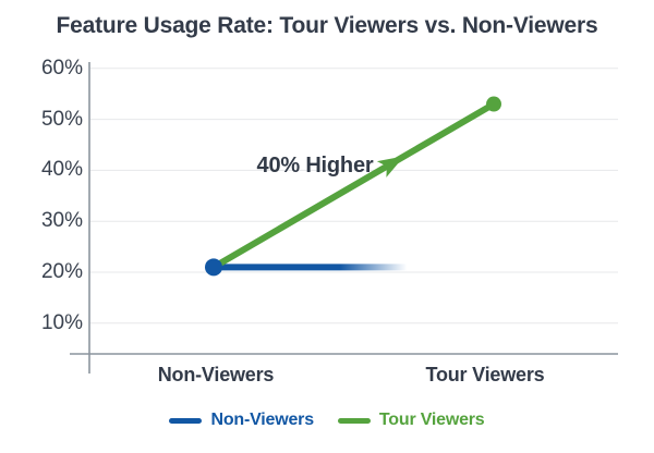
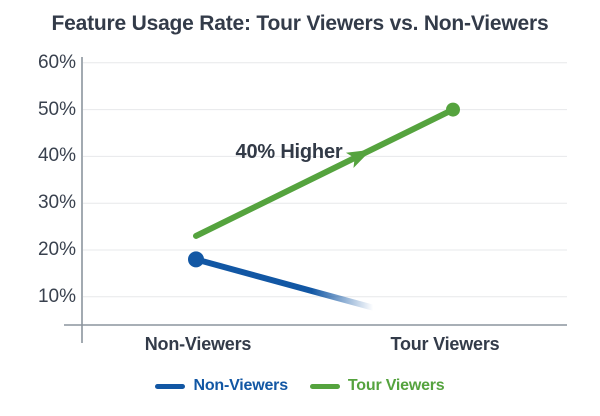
Non-Viewers/Non-Viewers: 21% -> 18%
Tour Viewers/Non-Viewers: 21% -> 23%
Non-Viewers/Tour Viewers: 21% -> 3%
Tour Viewers/Tour Viewers: 53% -> 50%
